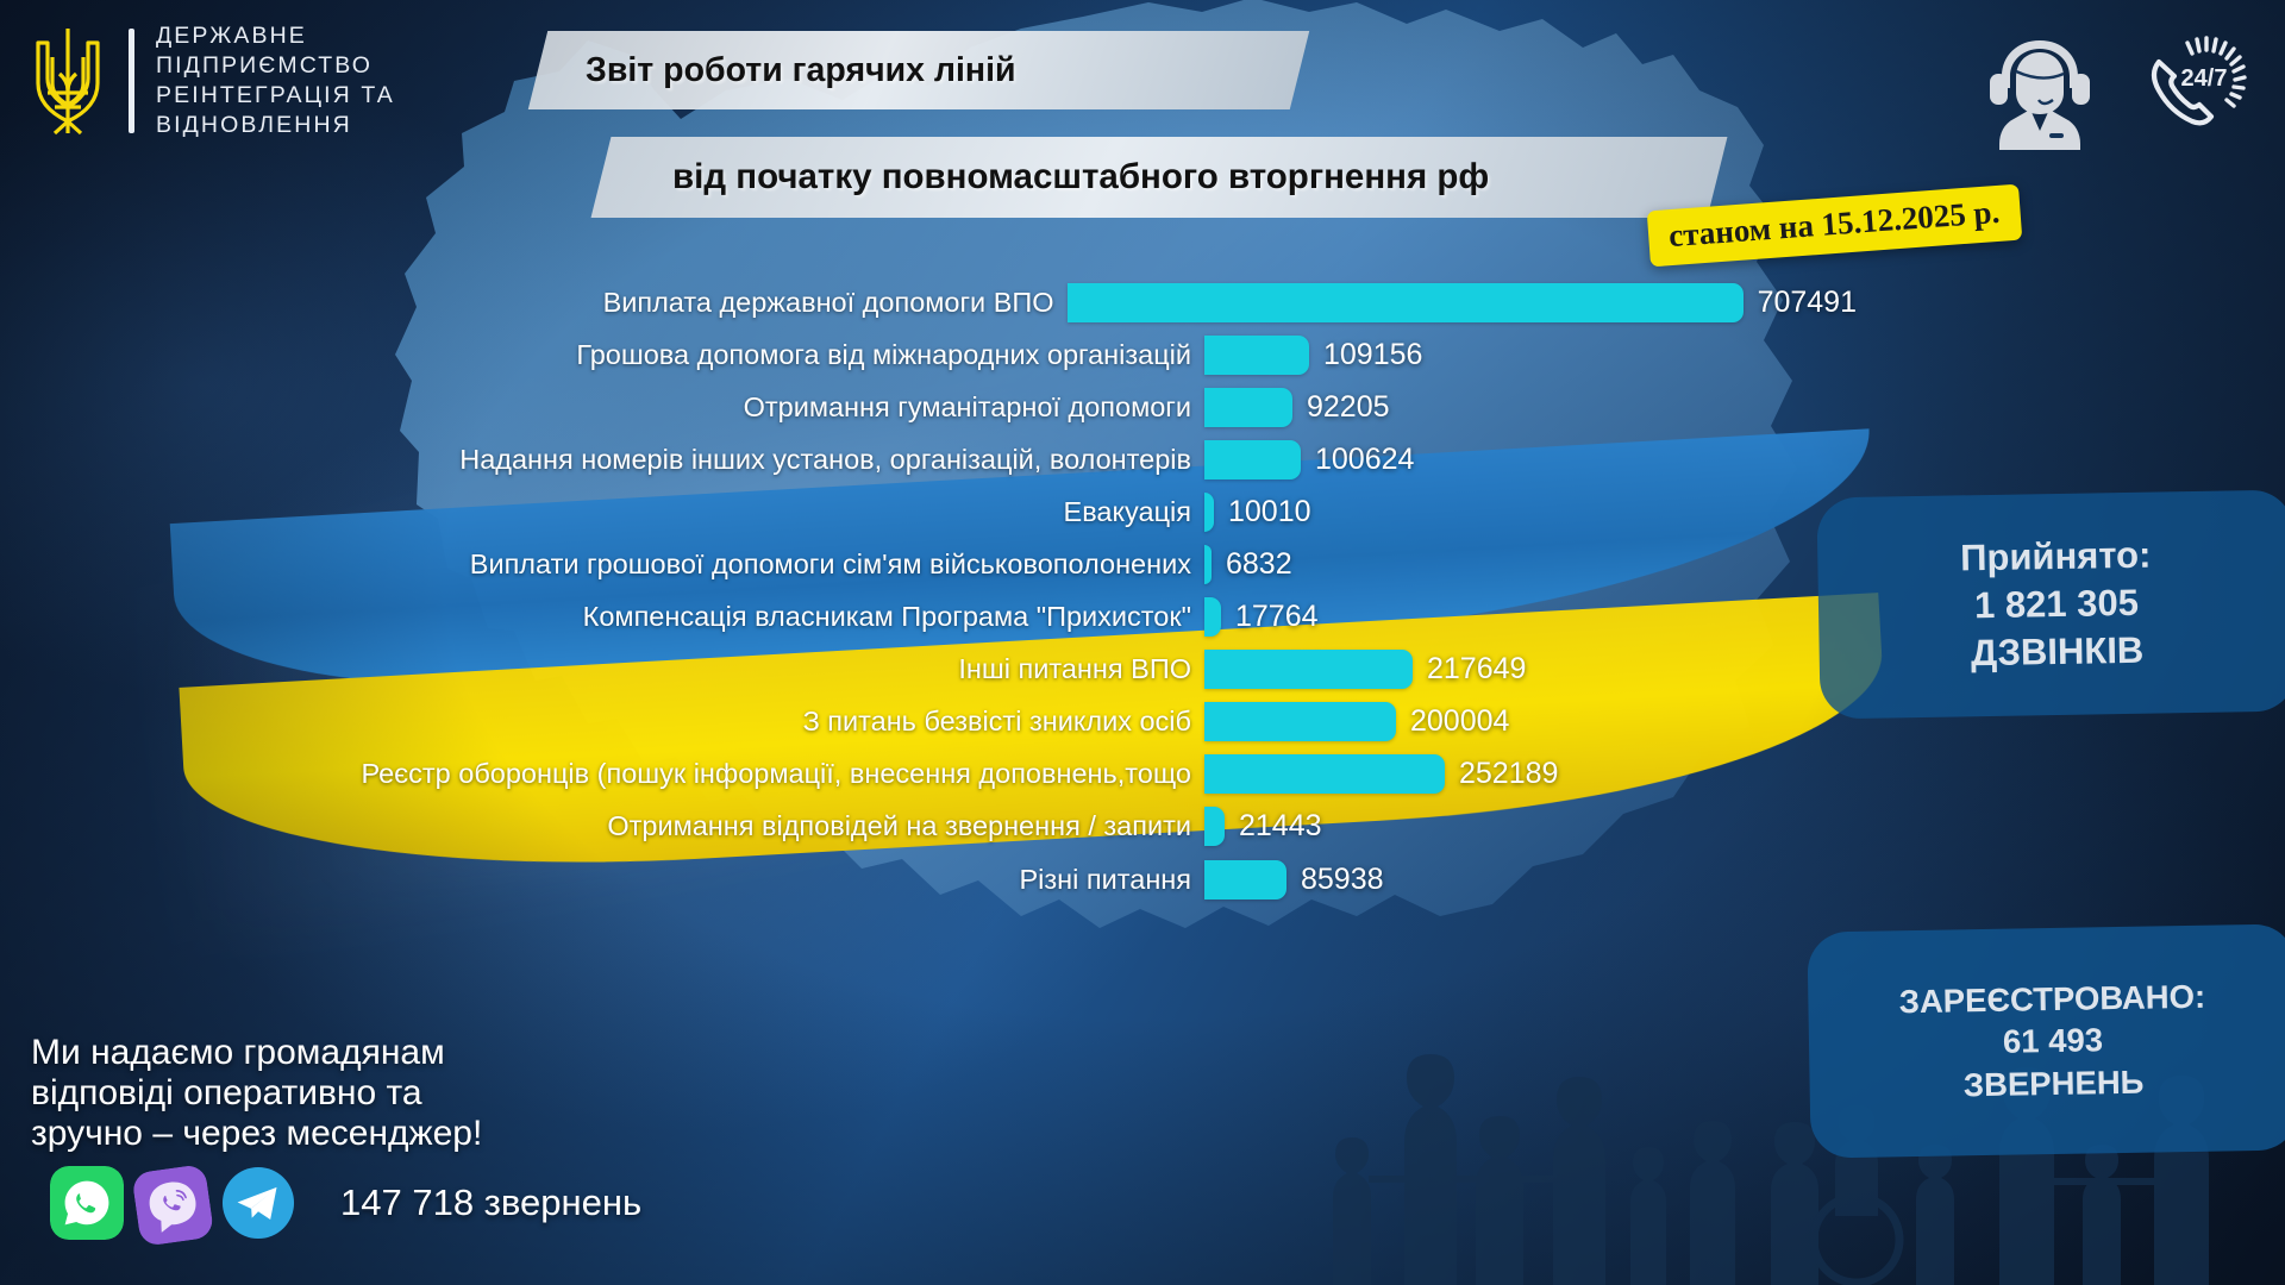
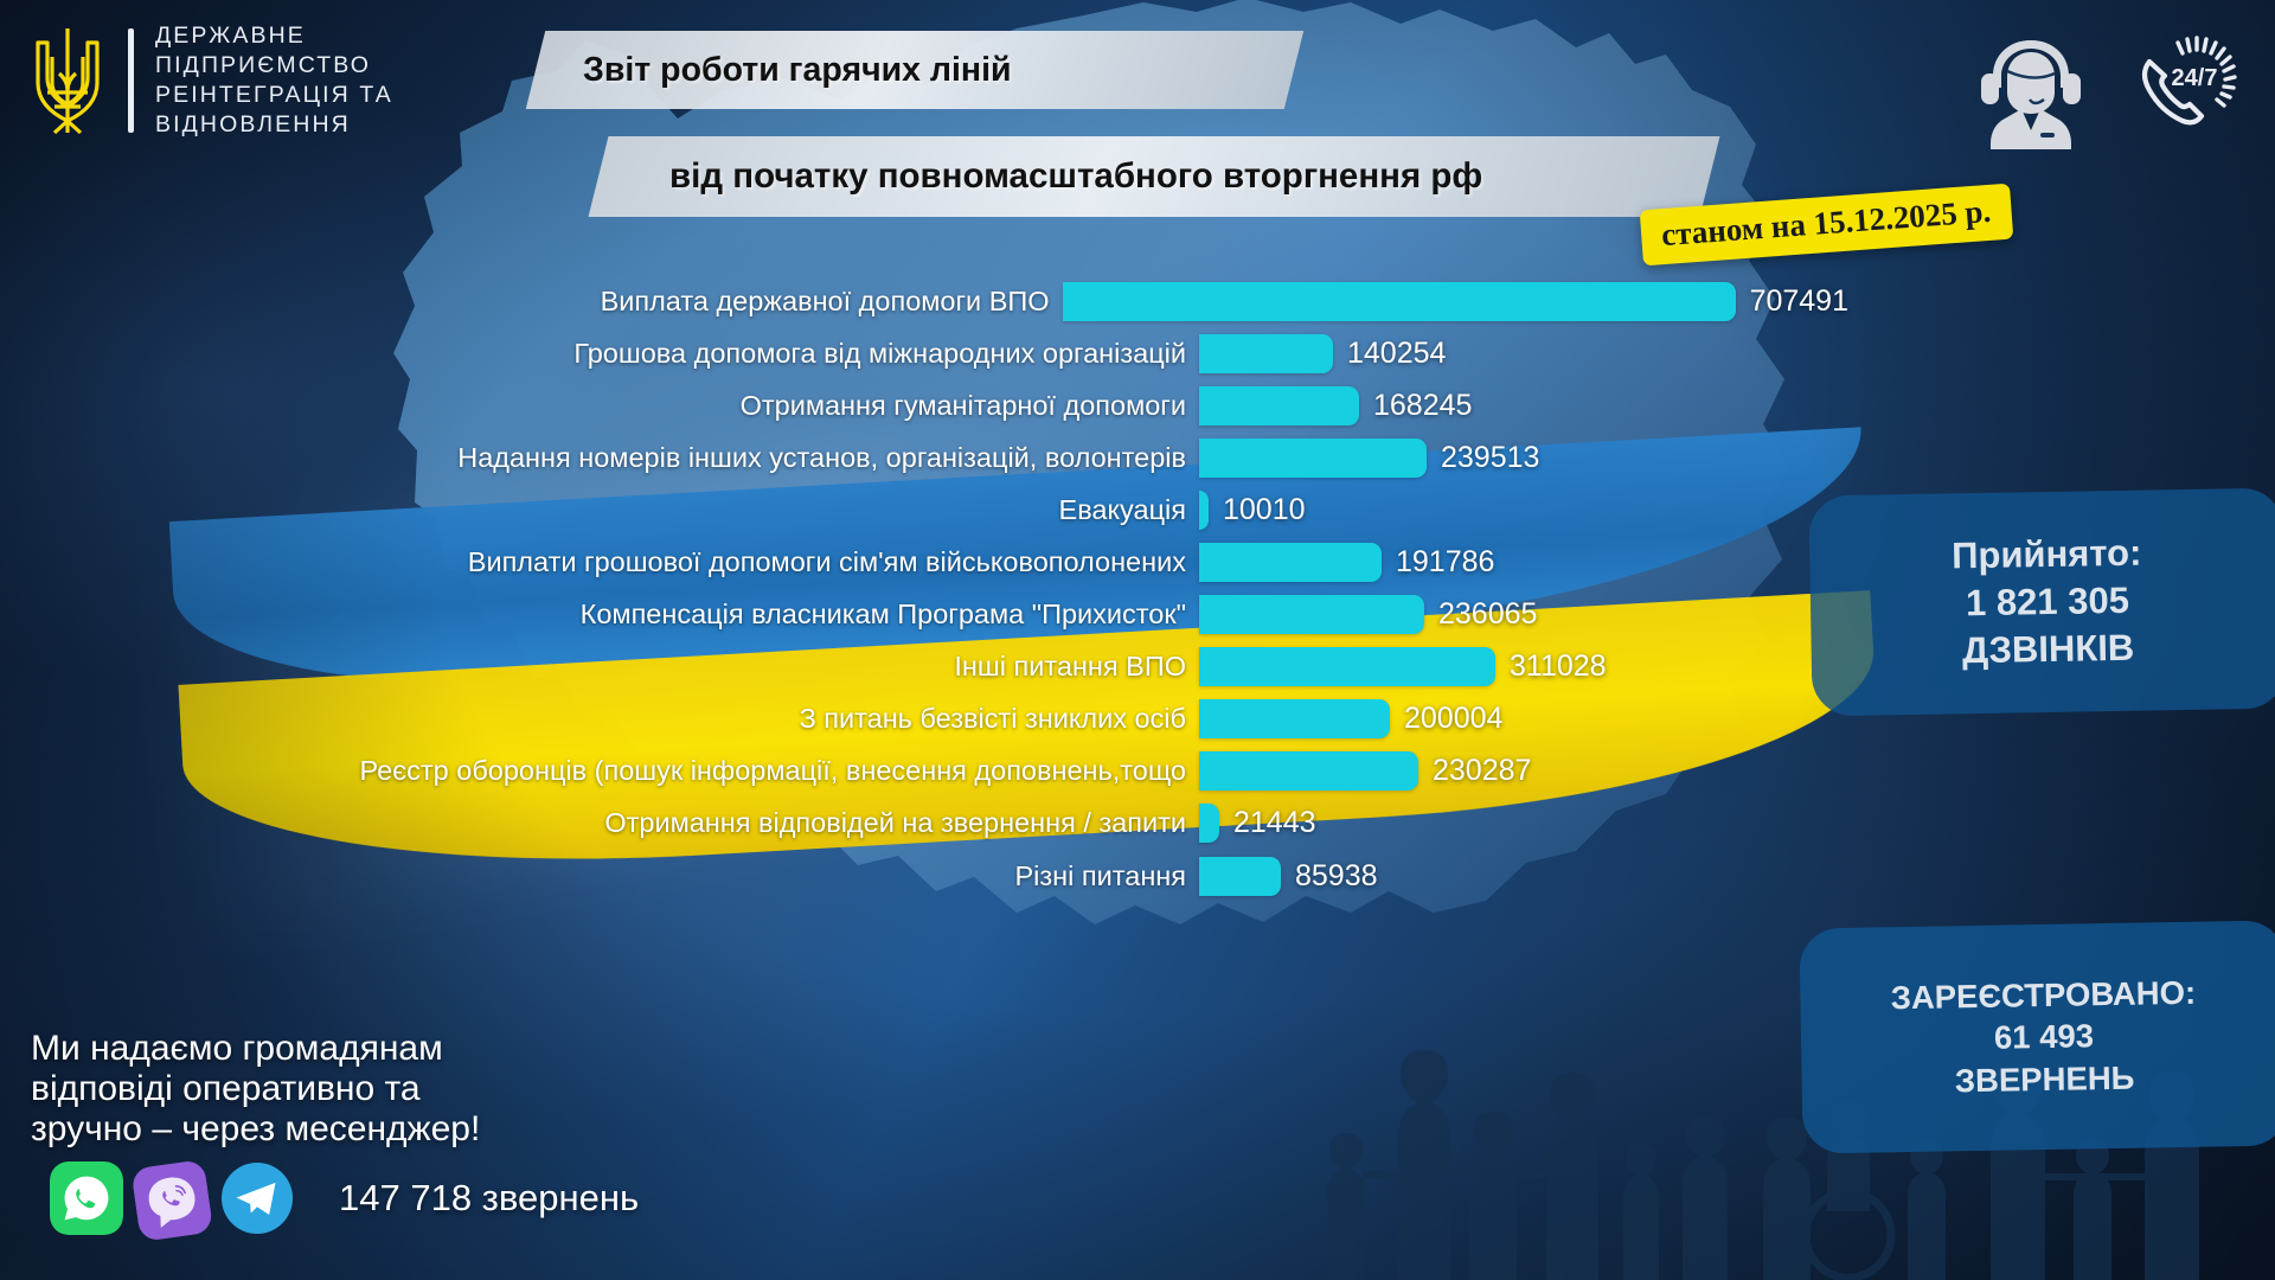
Грошова допомога від міжнародних організацій: 109156 -> 140254
Отримання гуманітарної допомоги: 92205 -> 168245
Надання номерів інших установ, організацій, волонтерів: 100624 -> 239513
Виплати грошової допомоги сім'ям військовополонених: 6832 -> 191786
Компенсація власникам Програма "Прихисток": 17764 -> 236065
Інші питання ВПО: 217649 -> 311028
Реєстр оборонців (пошук інформації, внесення доповнень,тощо: 252189 -> 230287
